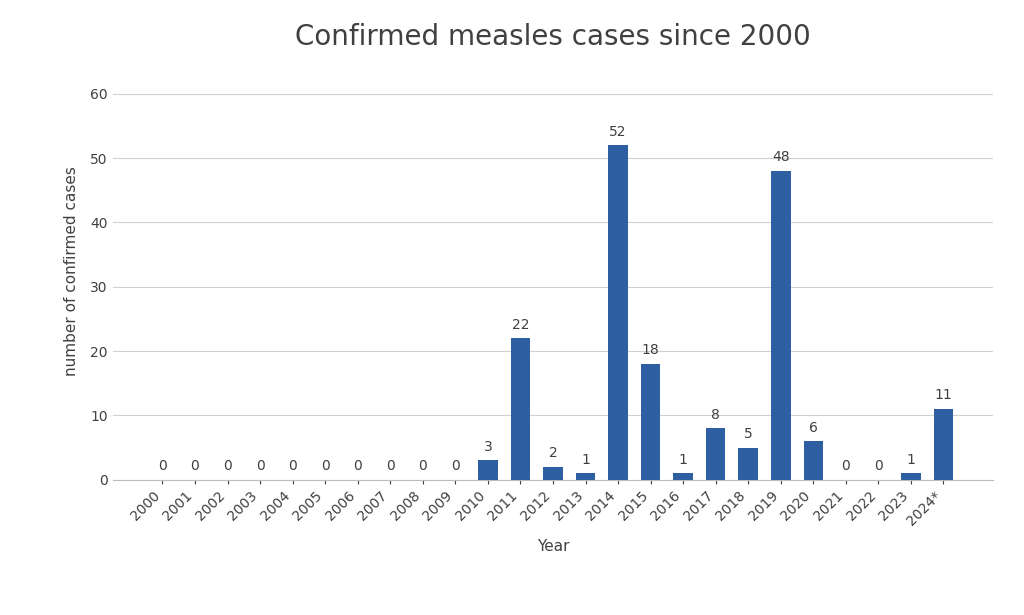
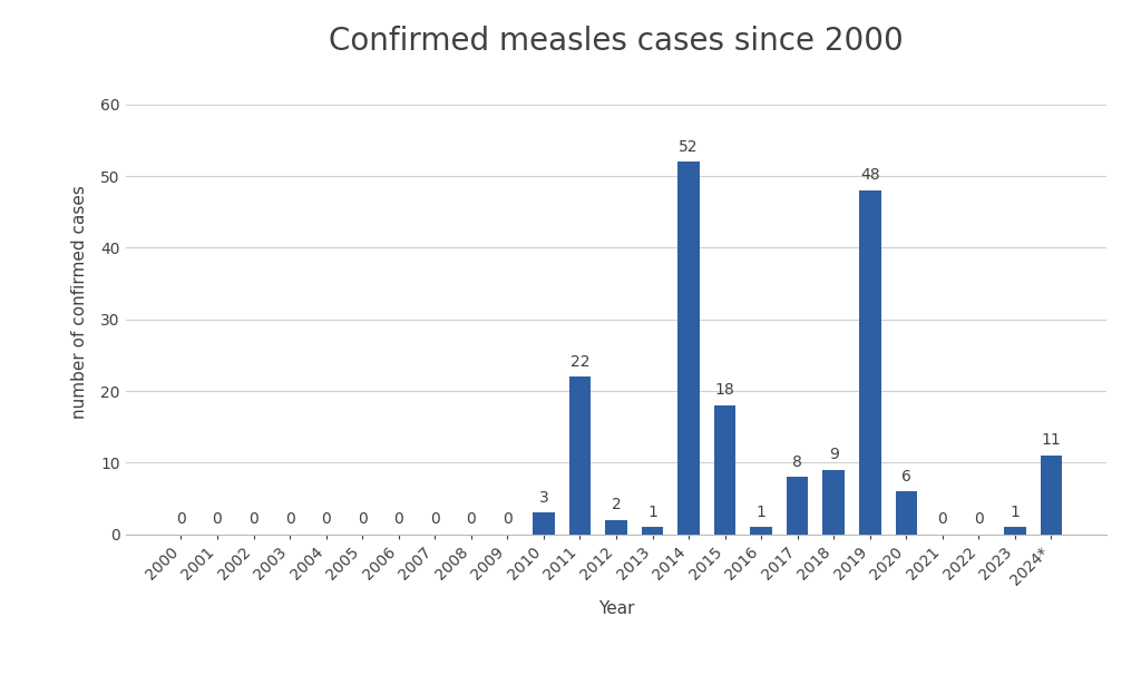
2018: 5 -> 9
